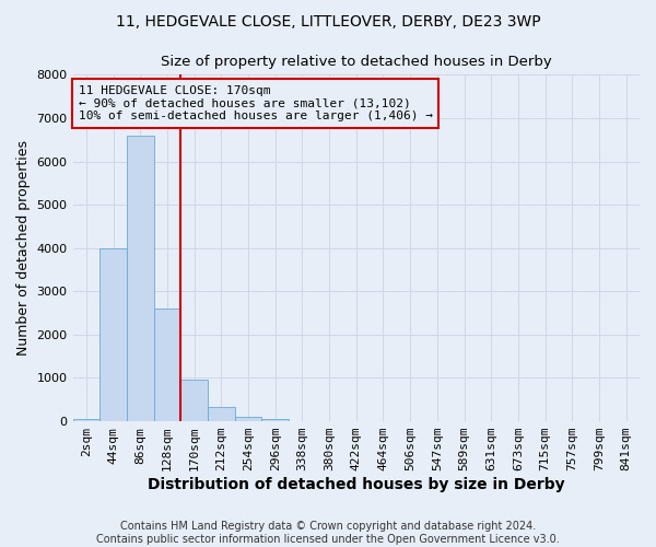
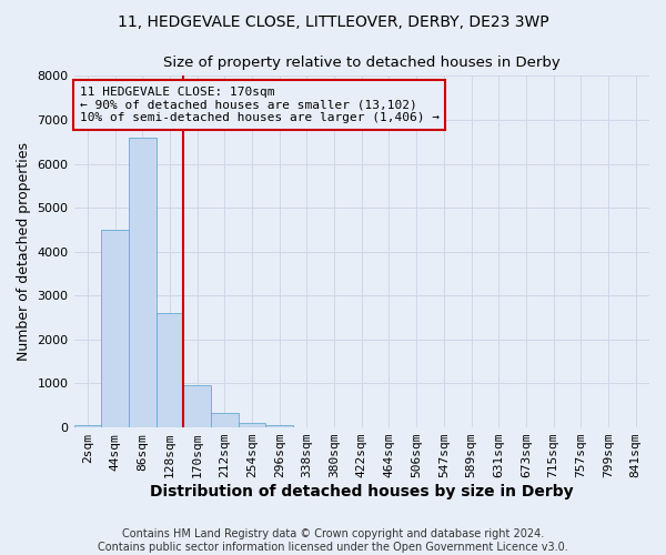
44sqm: 4000 -> 4500
